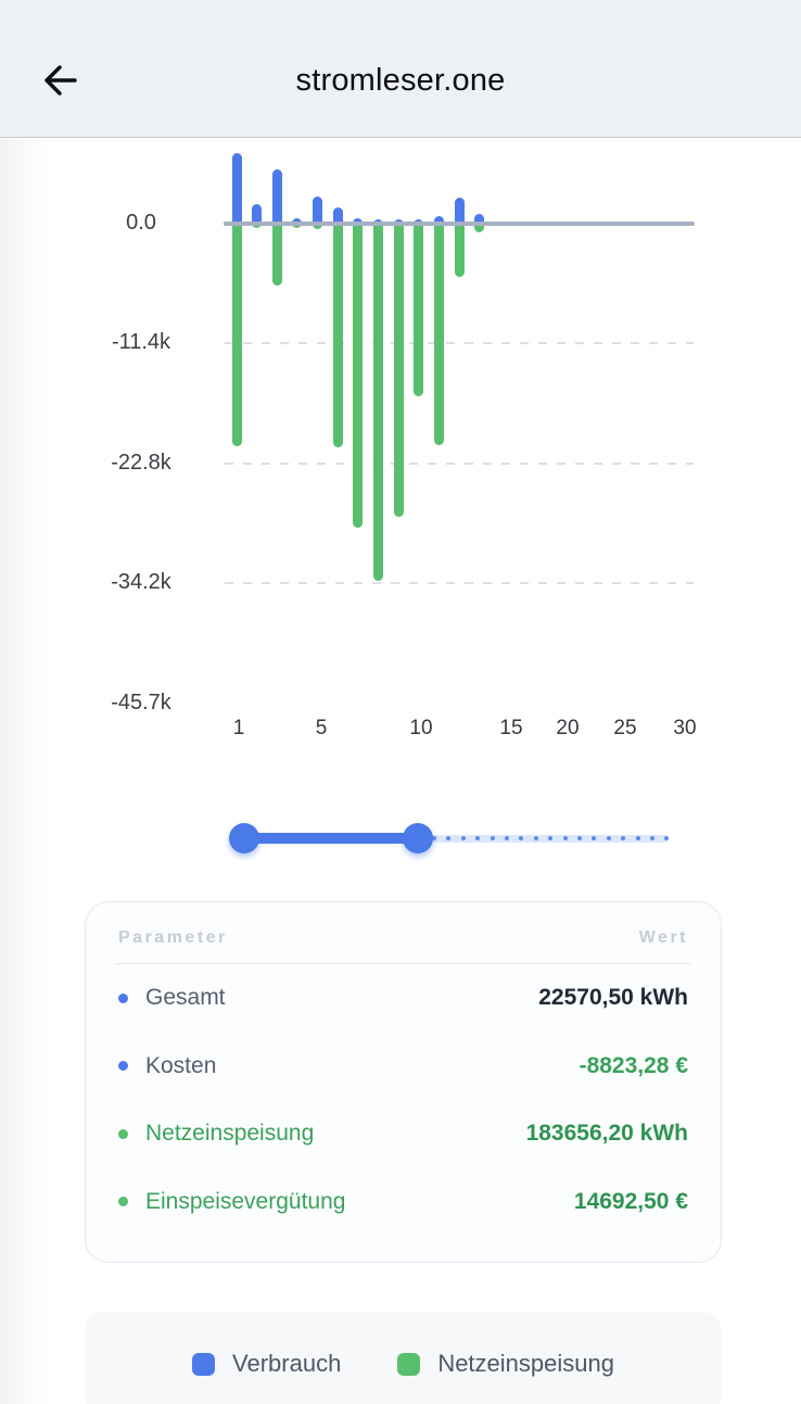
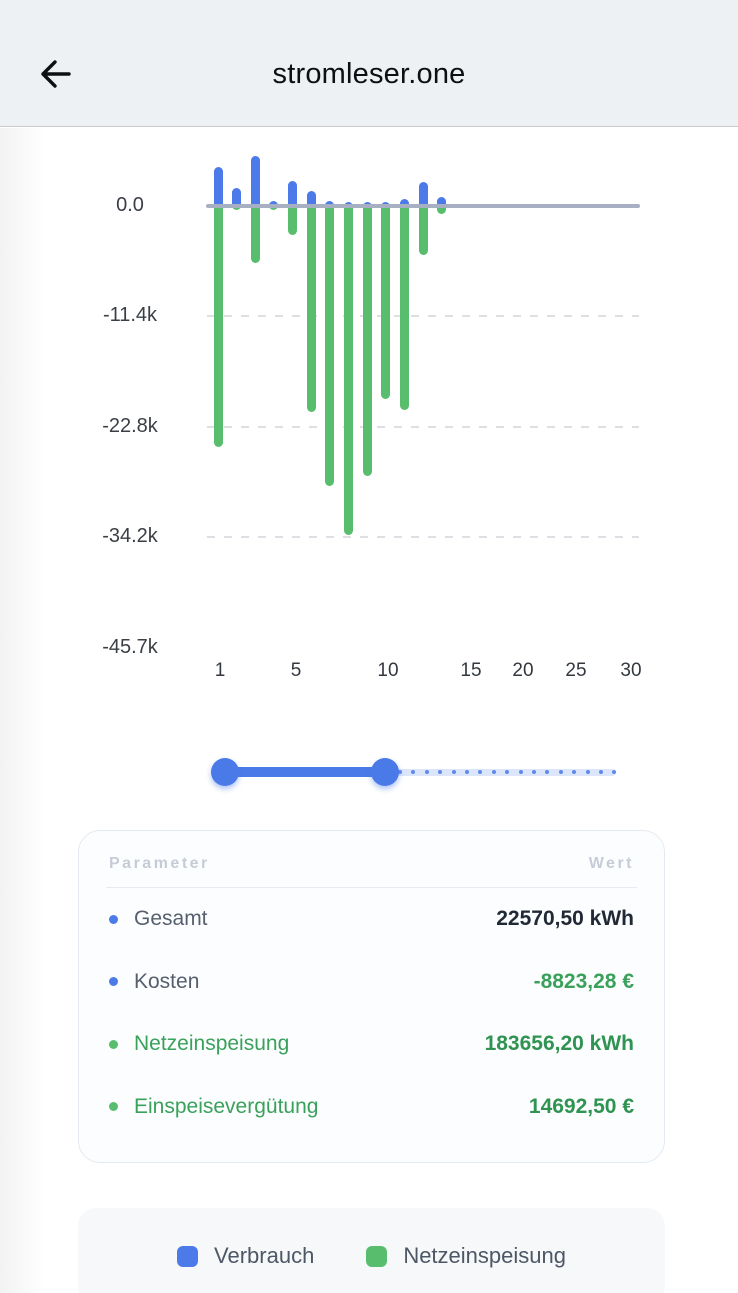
Verbrauch/1: 7k -> 4k
Netzeinspeisung/1: -21k -> -25k
Netzeinspeisung/5: -1k -> -3k
Netzeinspeisung/10: -16k -> -20k
